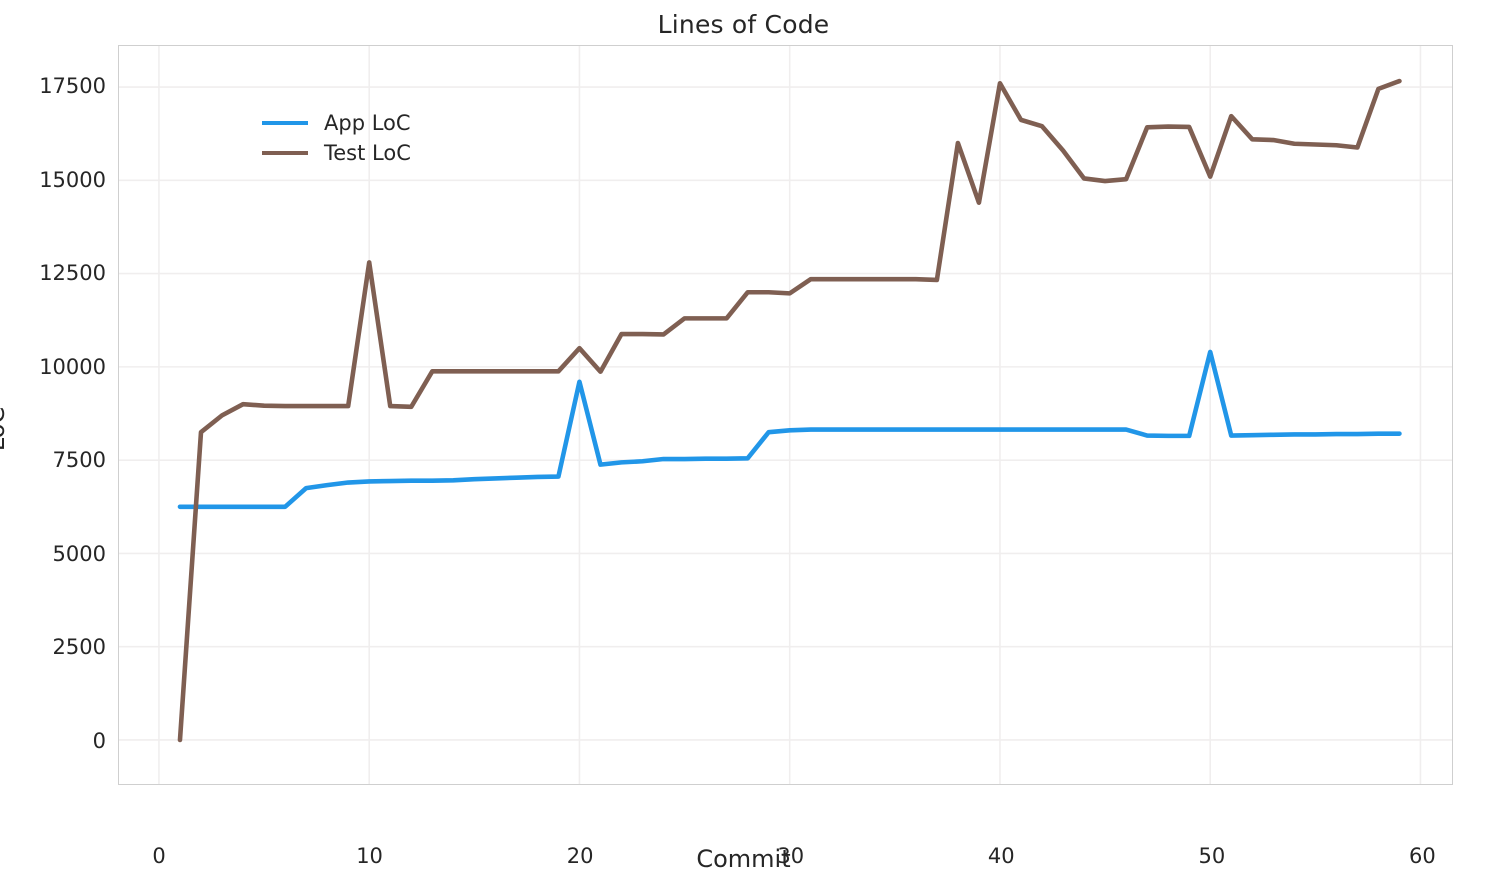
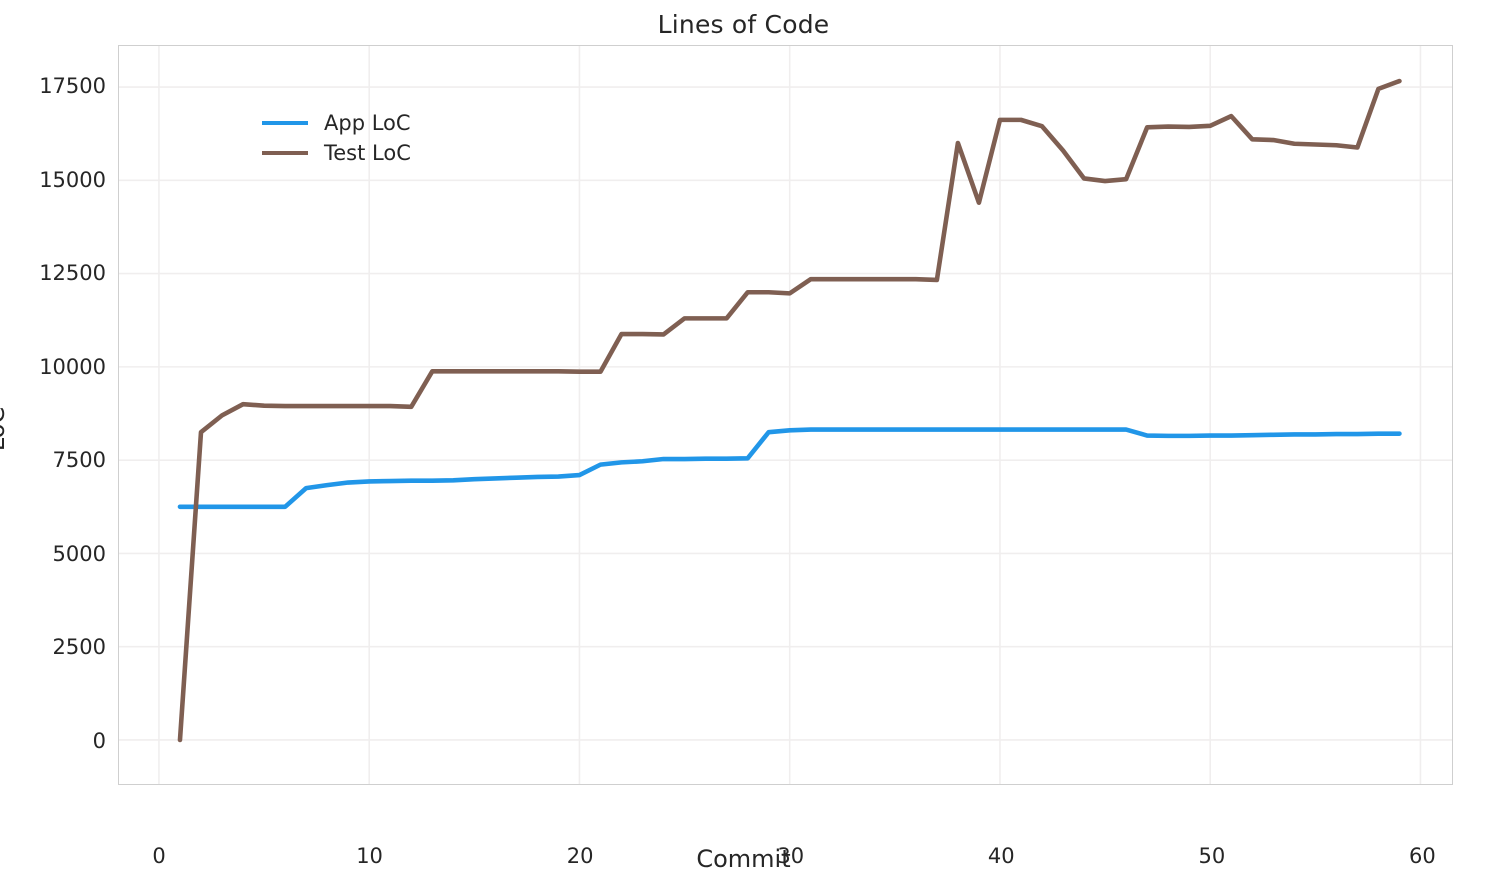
Test LoC/10: 12800 -> 9000
App LoC/20: 9600 -> 7100
Test LoC/20: 10500 -> 9900
Test LoC/40: 17600 -> 16600
App LoC/50: 10400 -> 8200
Test LoC/50: 15100 -> 16500
